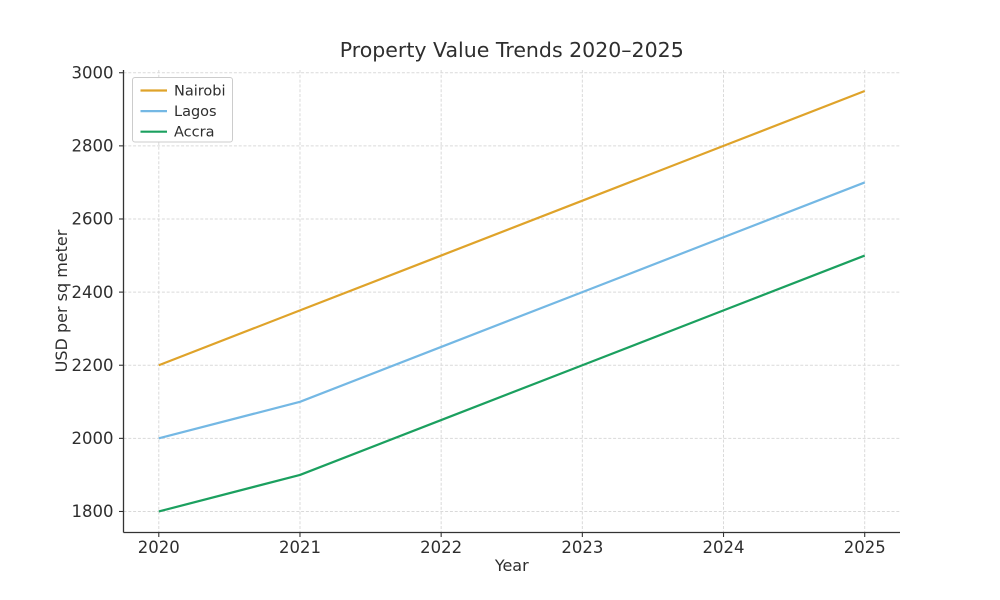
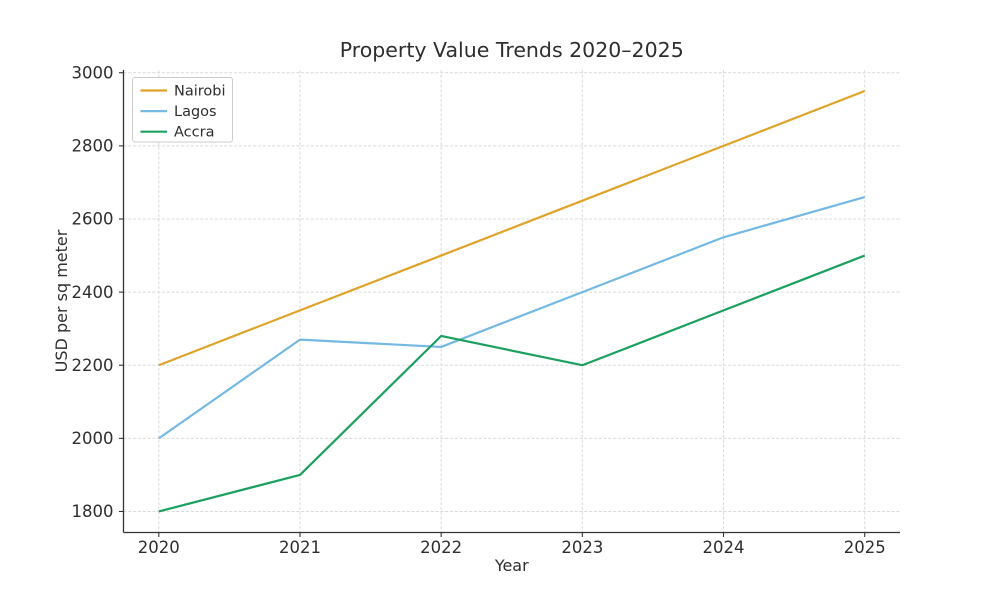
Lagos/2021: 2100 -> 2270
Accra/2022: 2050 -> 2280
Lagos/2025: 2700 -> 2660
